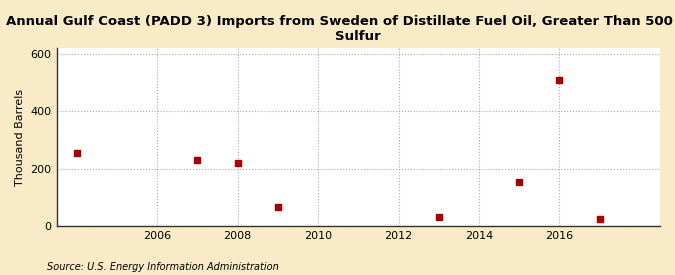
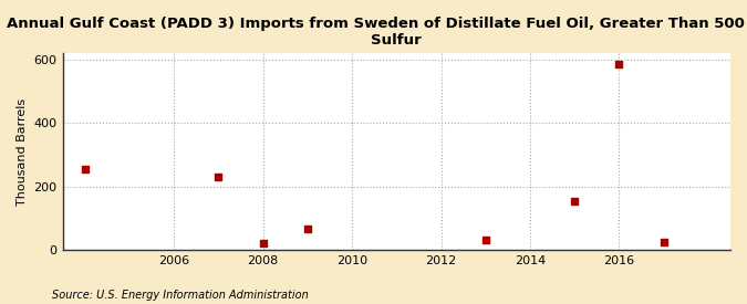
2008: 220 -> 20
2016: 510 -> 585
